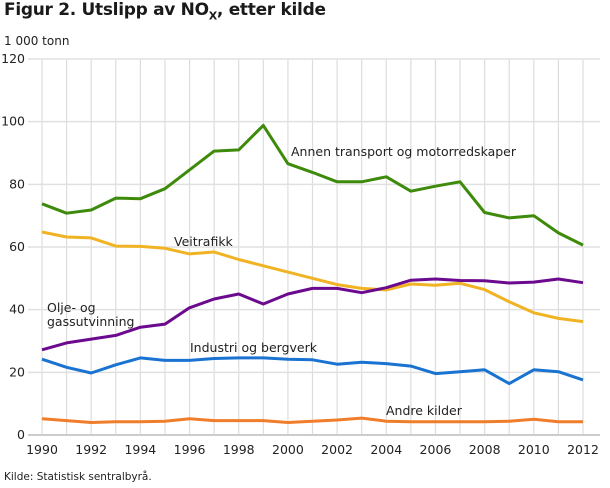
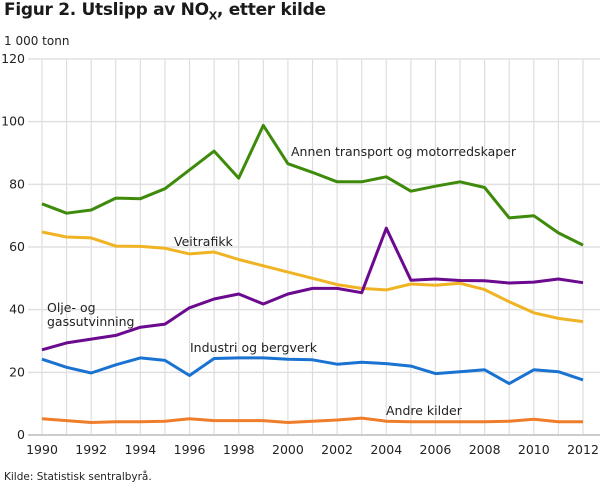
Industri og bergverk/1996: 24 -> 19
Annen transport og motorredskaper/1998: 91 -> 82
Olje- og gassutvinning/2004: 47 -> 66
Annen transport og motorredskaper/2008: 71 -> 79
